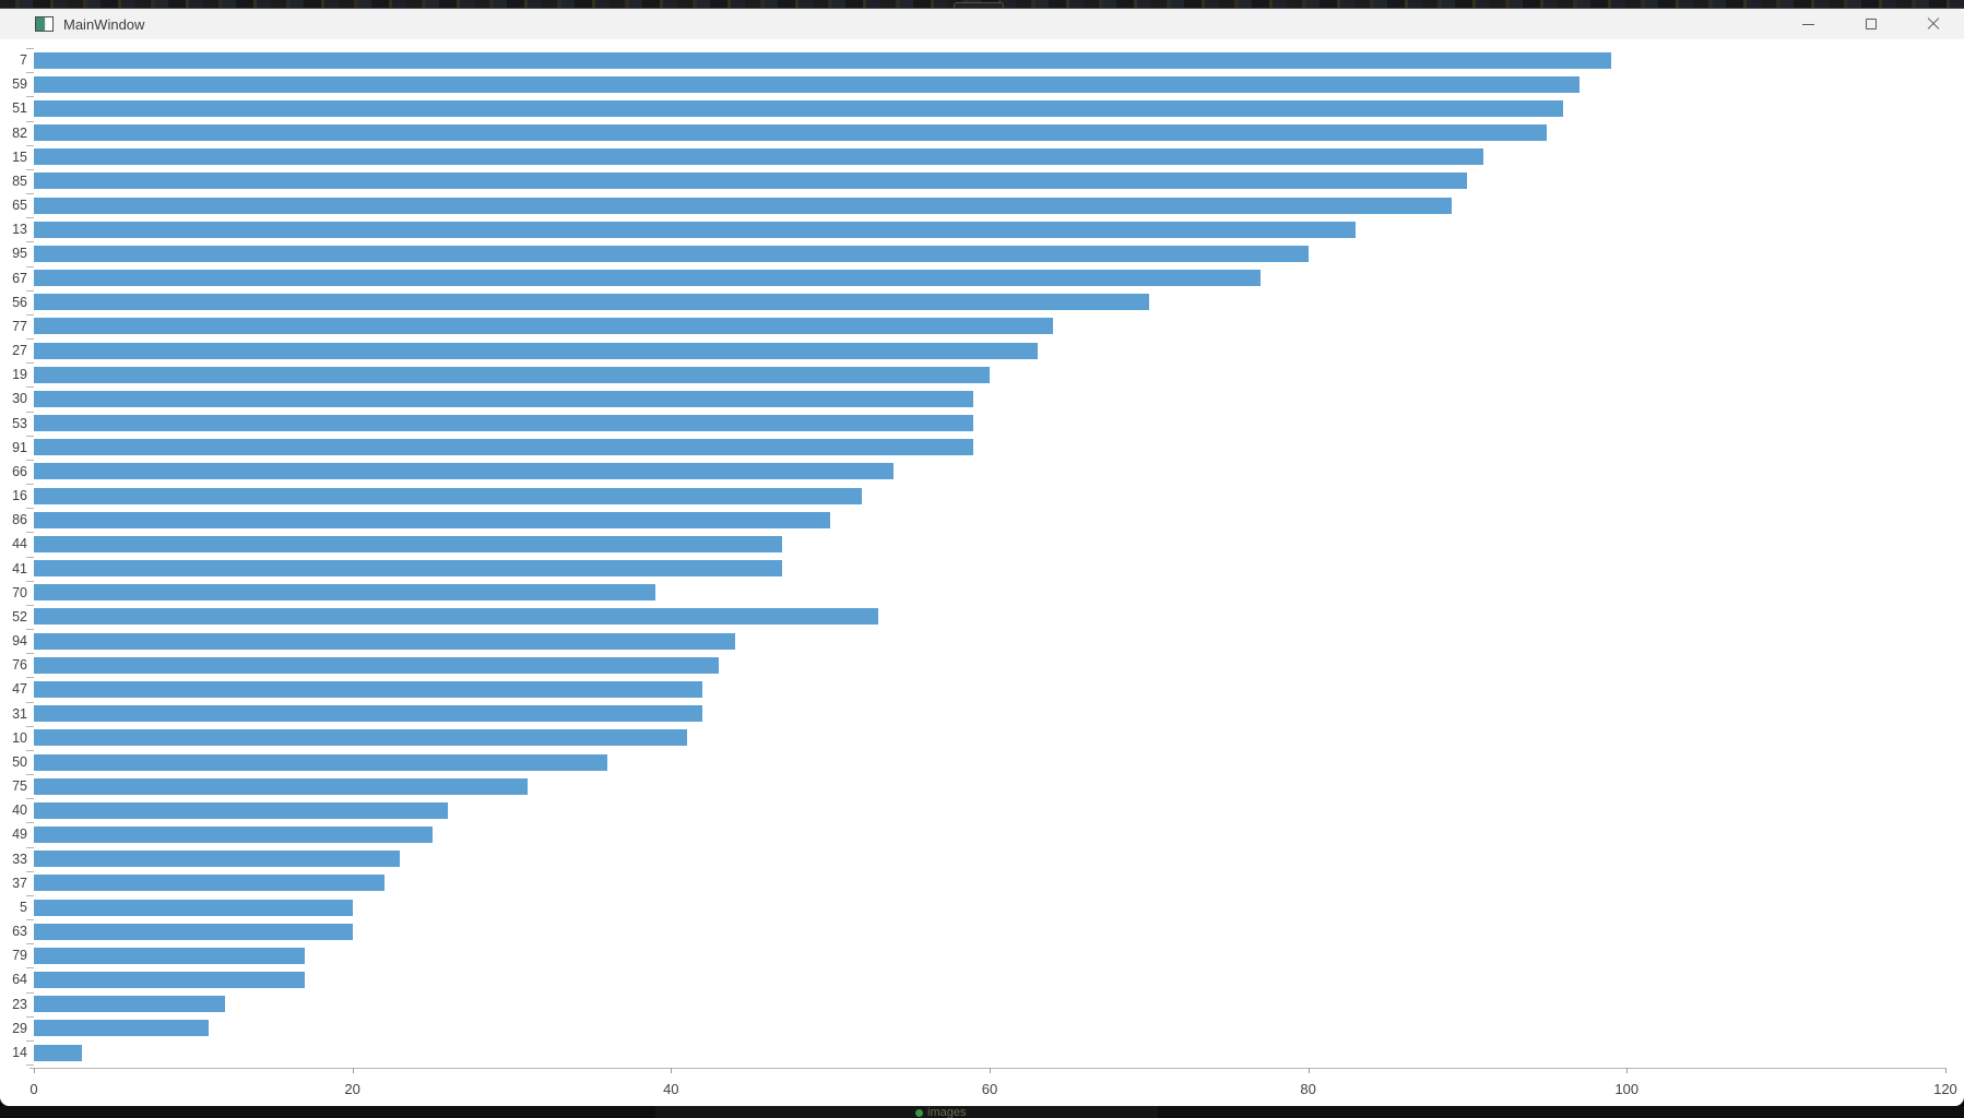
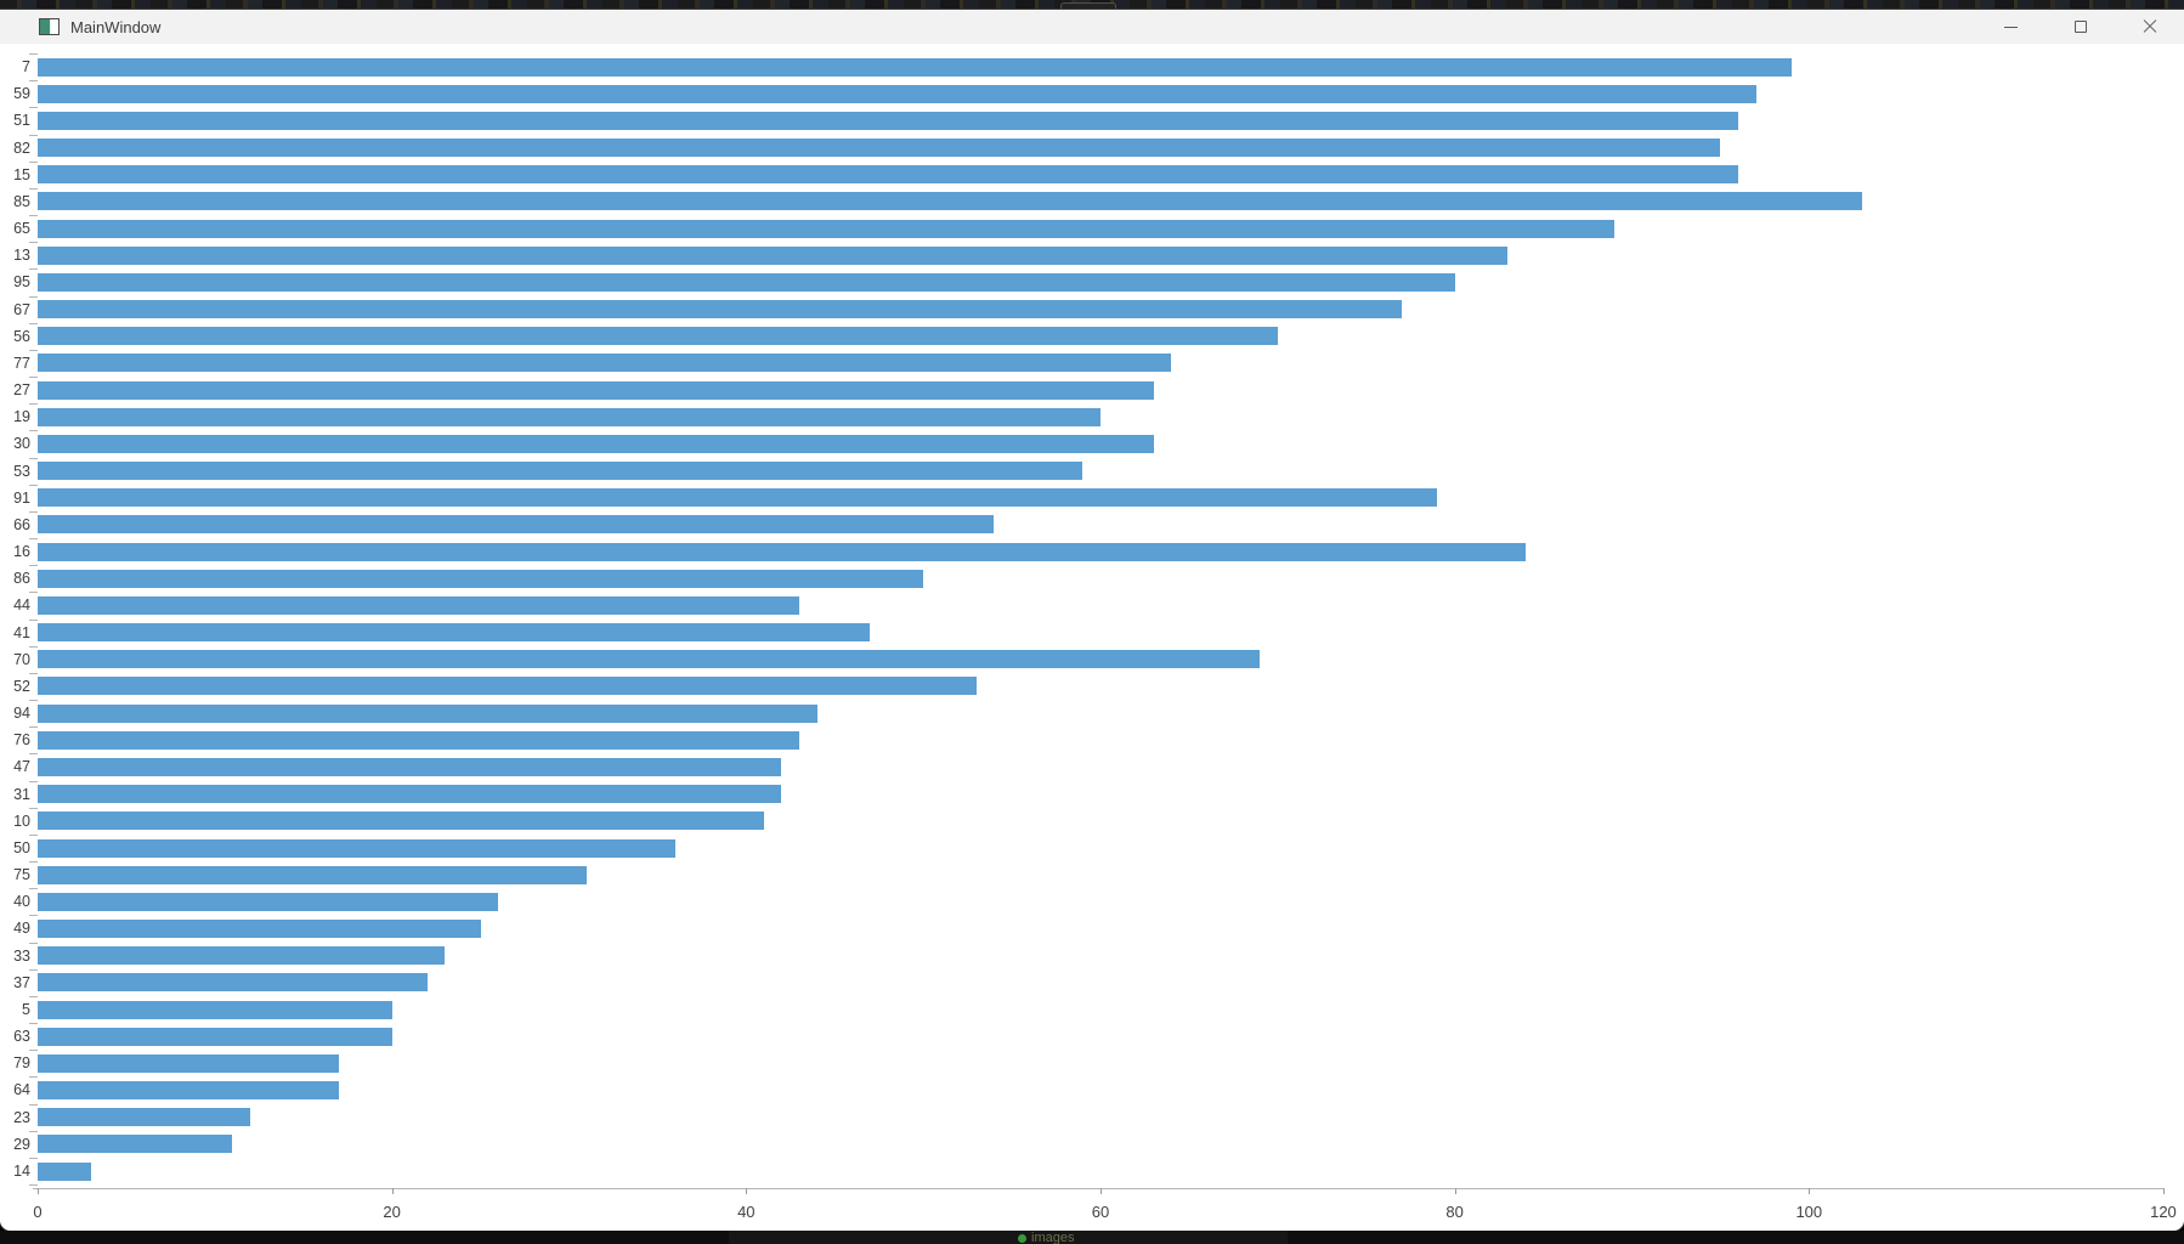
15: 91 -> 96
85: 90 -> 103
30: 59 -> 63
91: 59 -> 79
16: 52 -> 84
44: 47 -> 43
70: 39 -> 69
